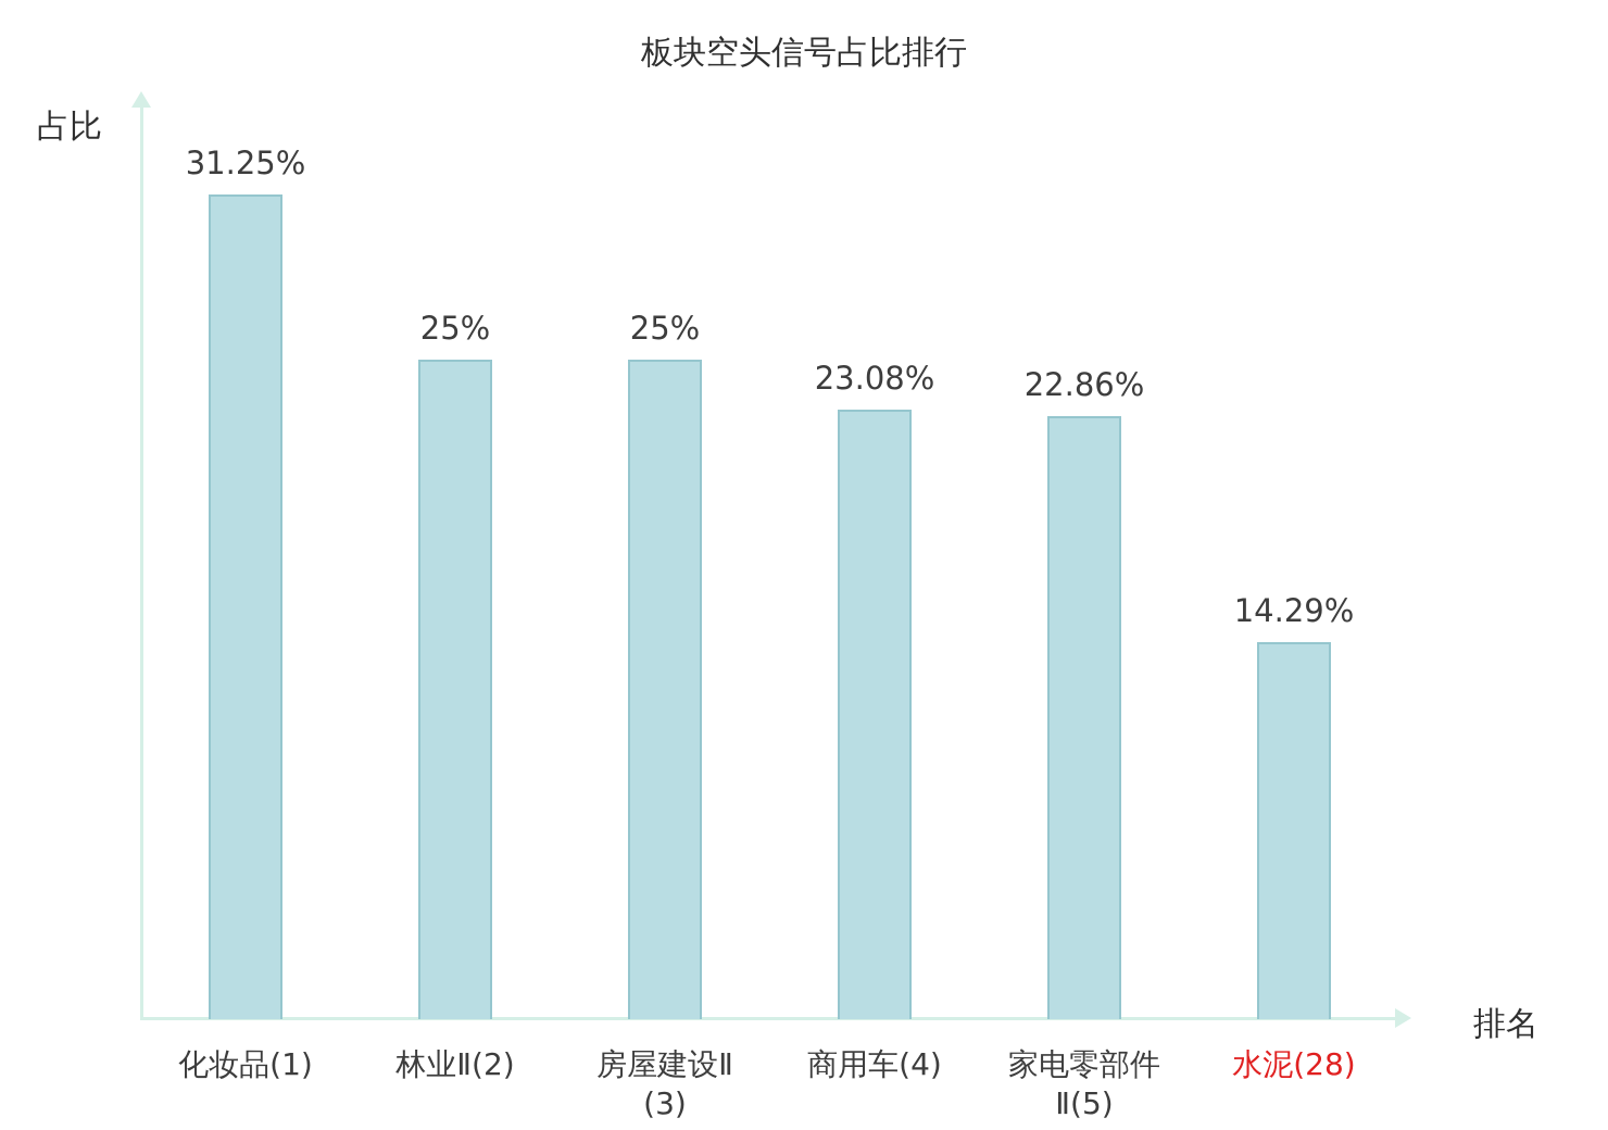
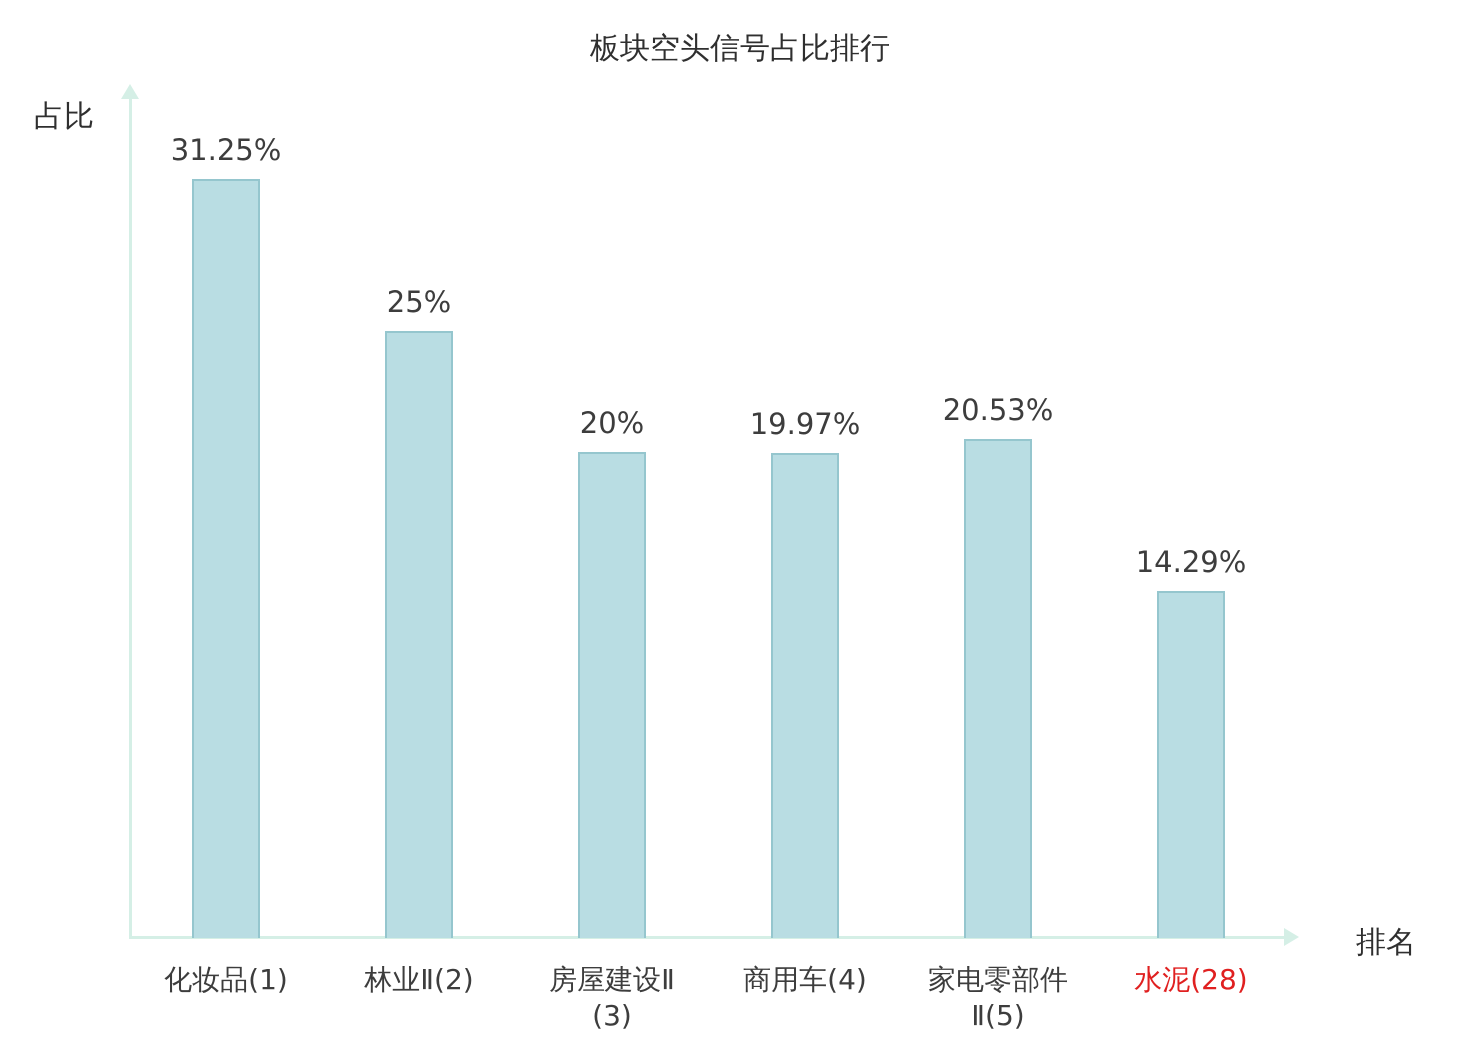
房屋建设Ⅱ(3): 25% -> 20%
商用车(4): 23.08% -> 19.97%
家电零部件Ⅱ(5): 22.86% -> 20.53%
